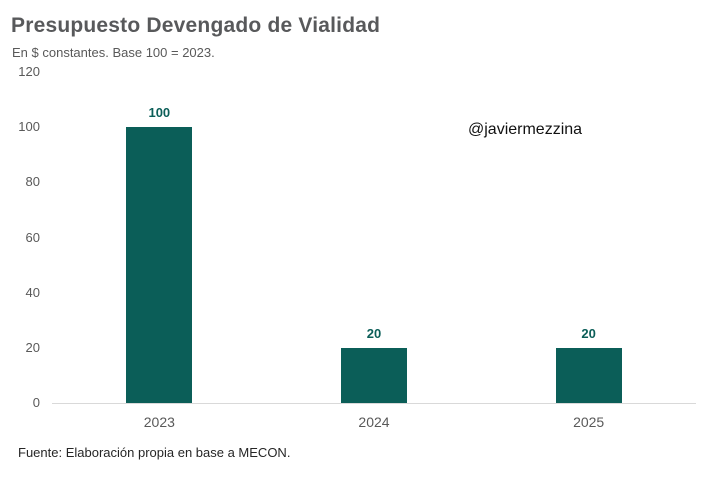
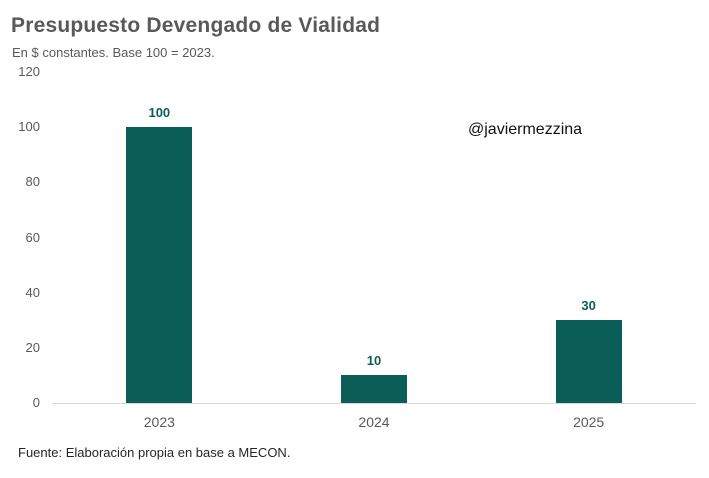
2024: 20 -> 10
2025: 20 -> 30
